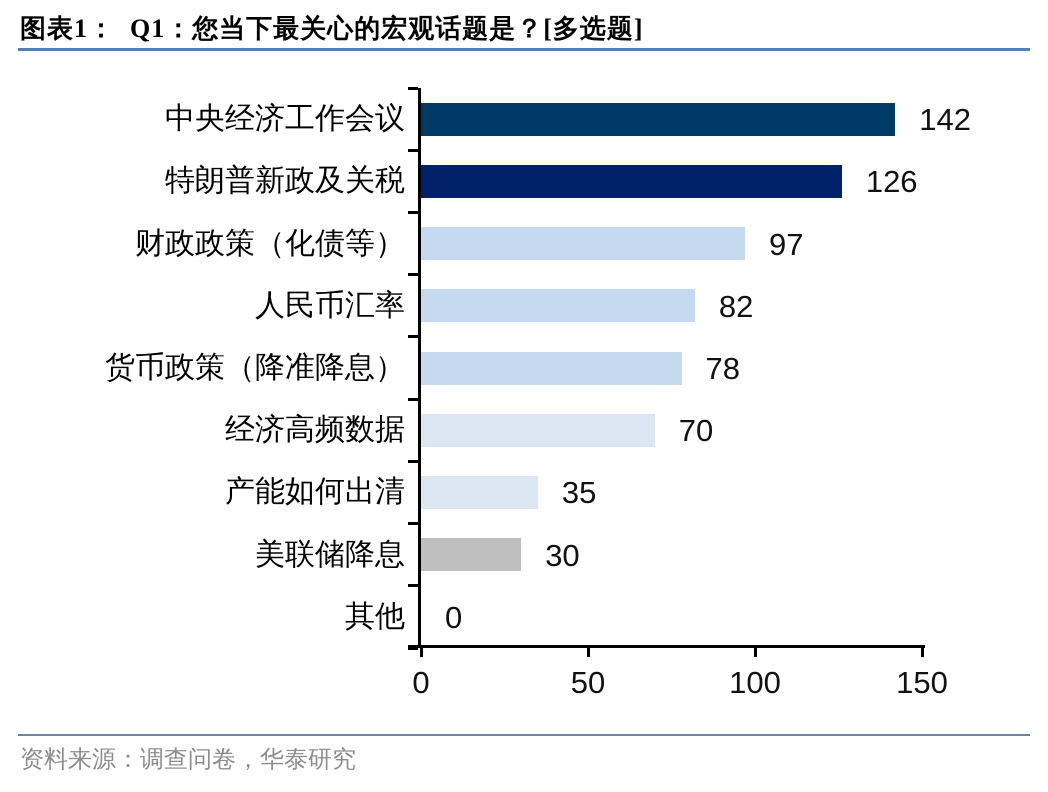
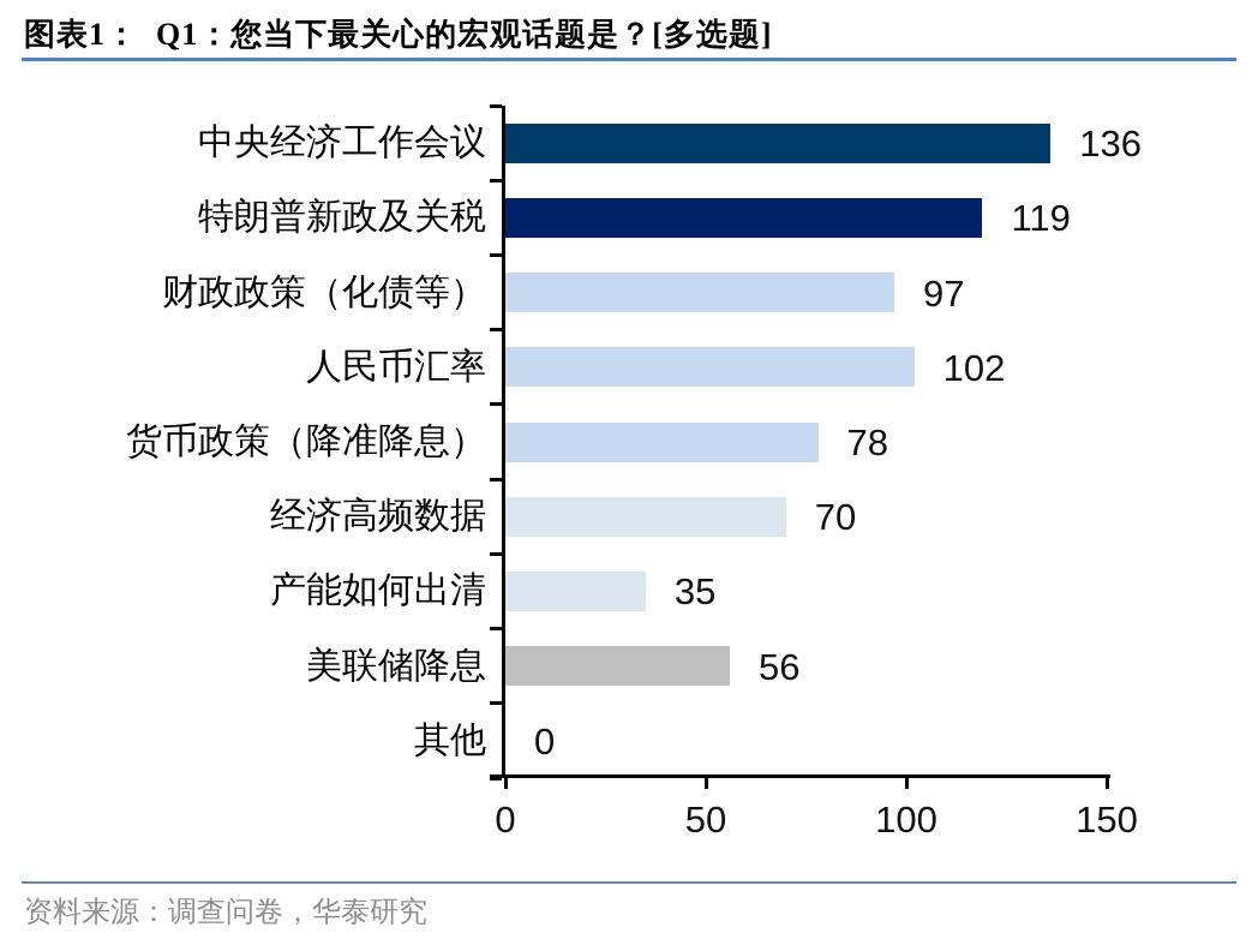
中央经济工作会议: 142 -> 136
特朗普新政及关税: 126 -> 119
人民币汇率: 82 -> 102
美联储降息: 30 -> 56
